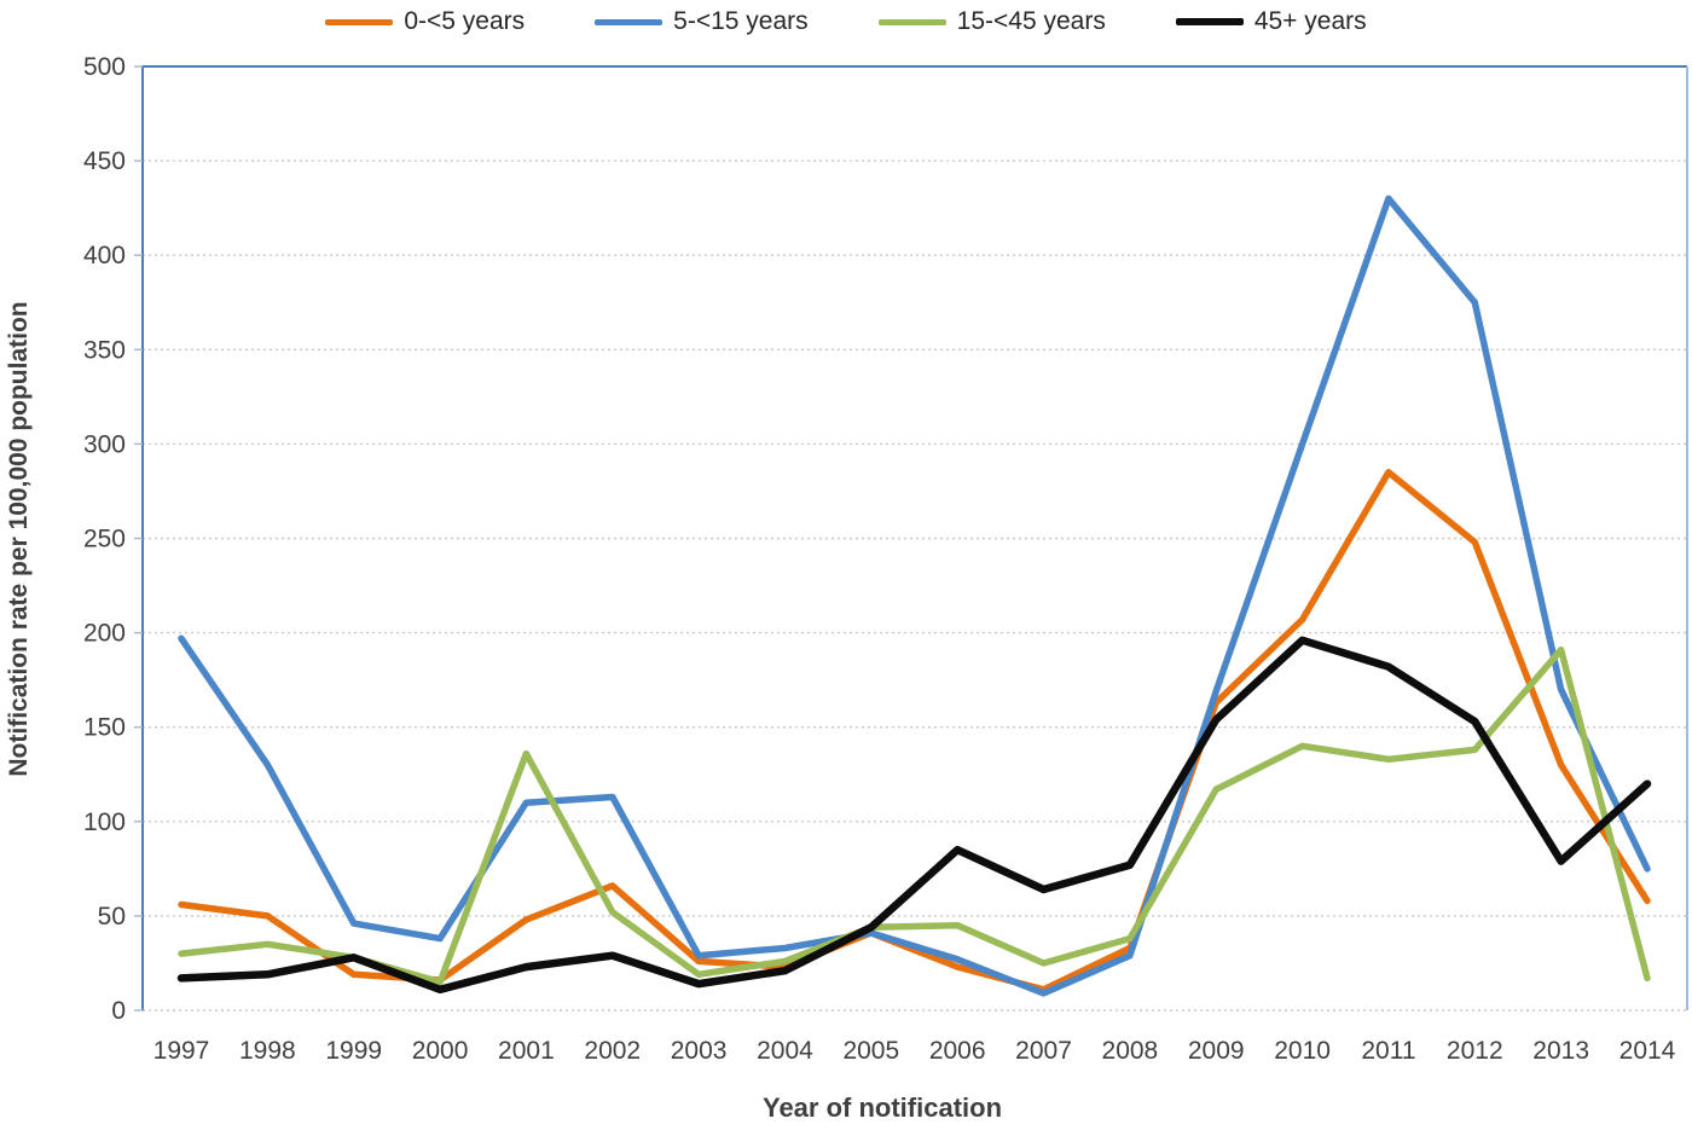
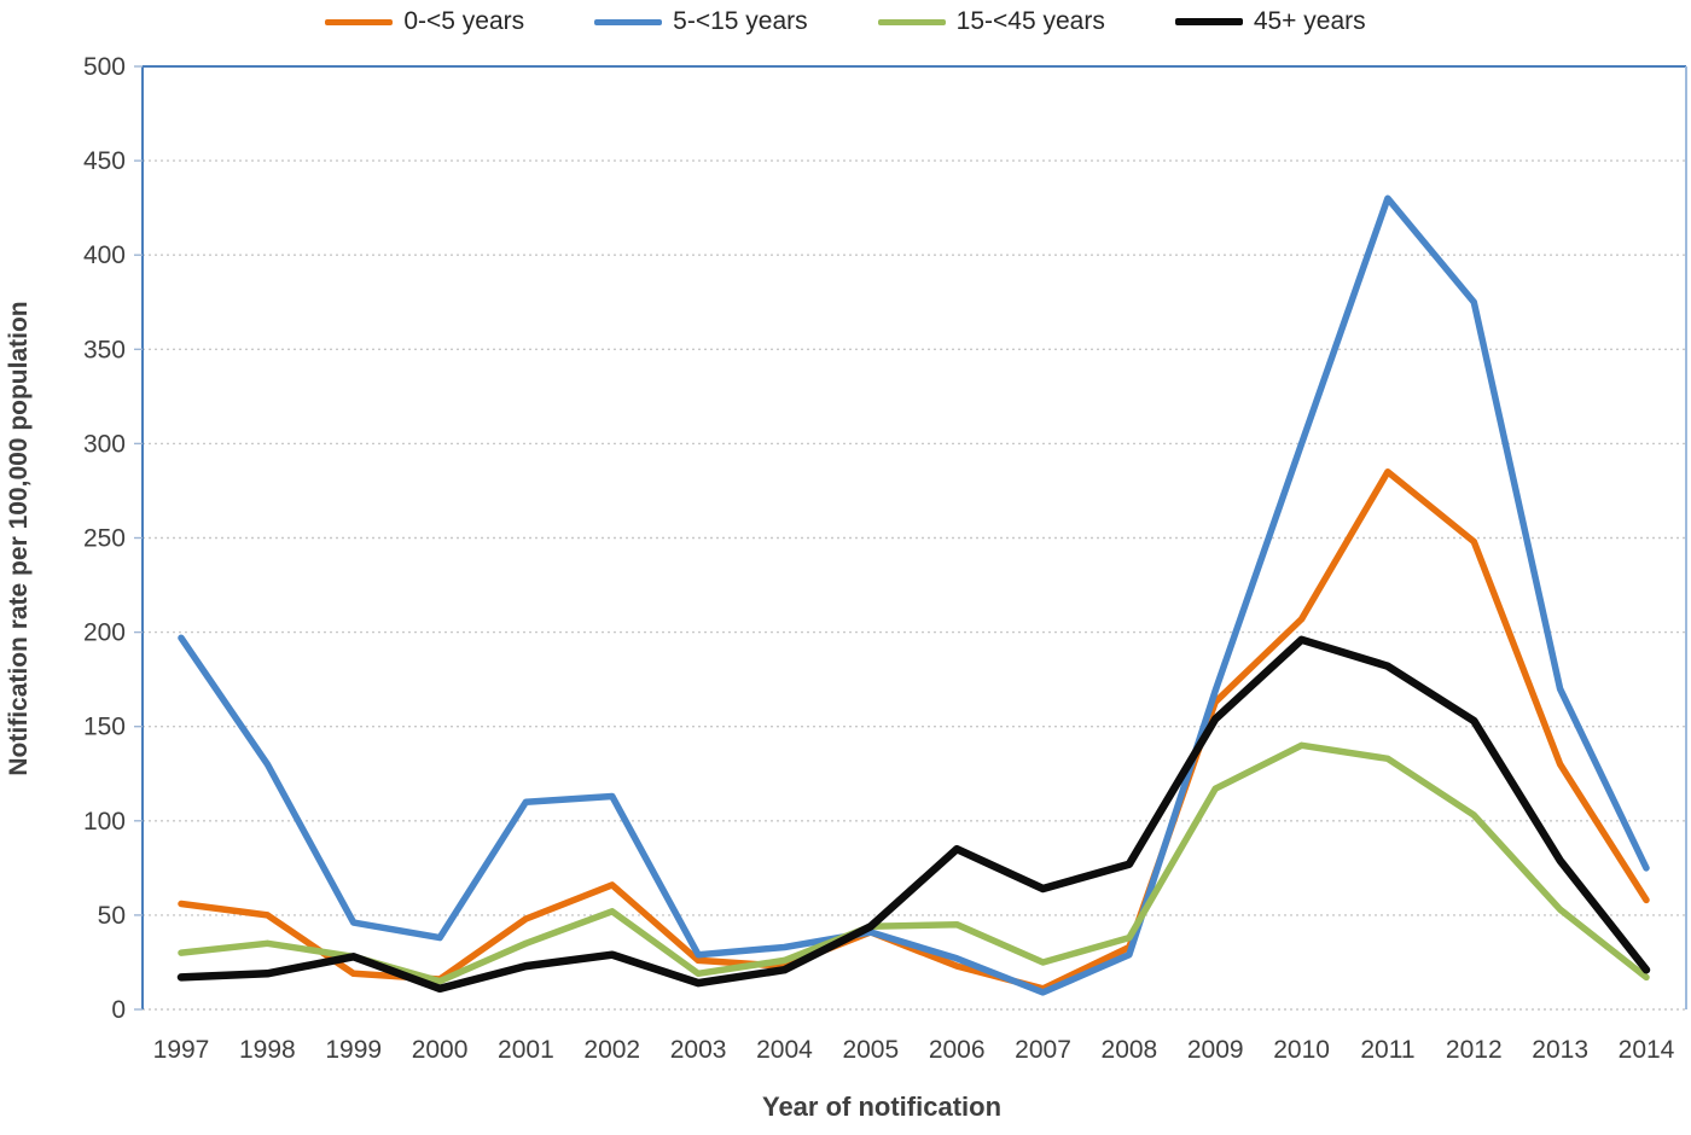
15-<45 years/2001: 136 -> 35
15-<45 years/2012: 138 -> 103
15-<45 years/2013: 191 -> 53
45+ years/2014: 120 -> 21
